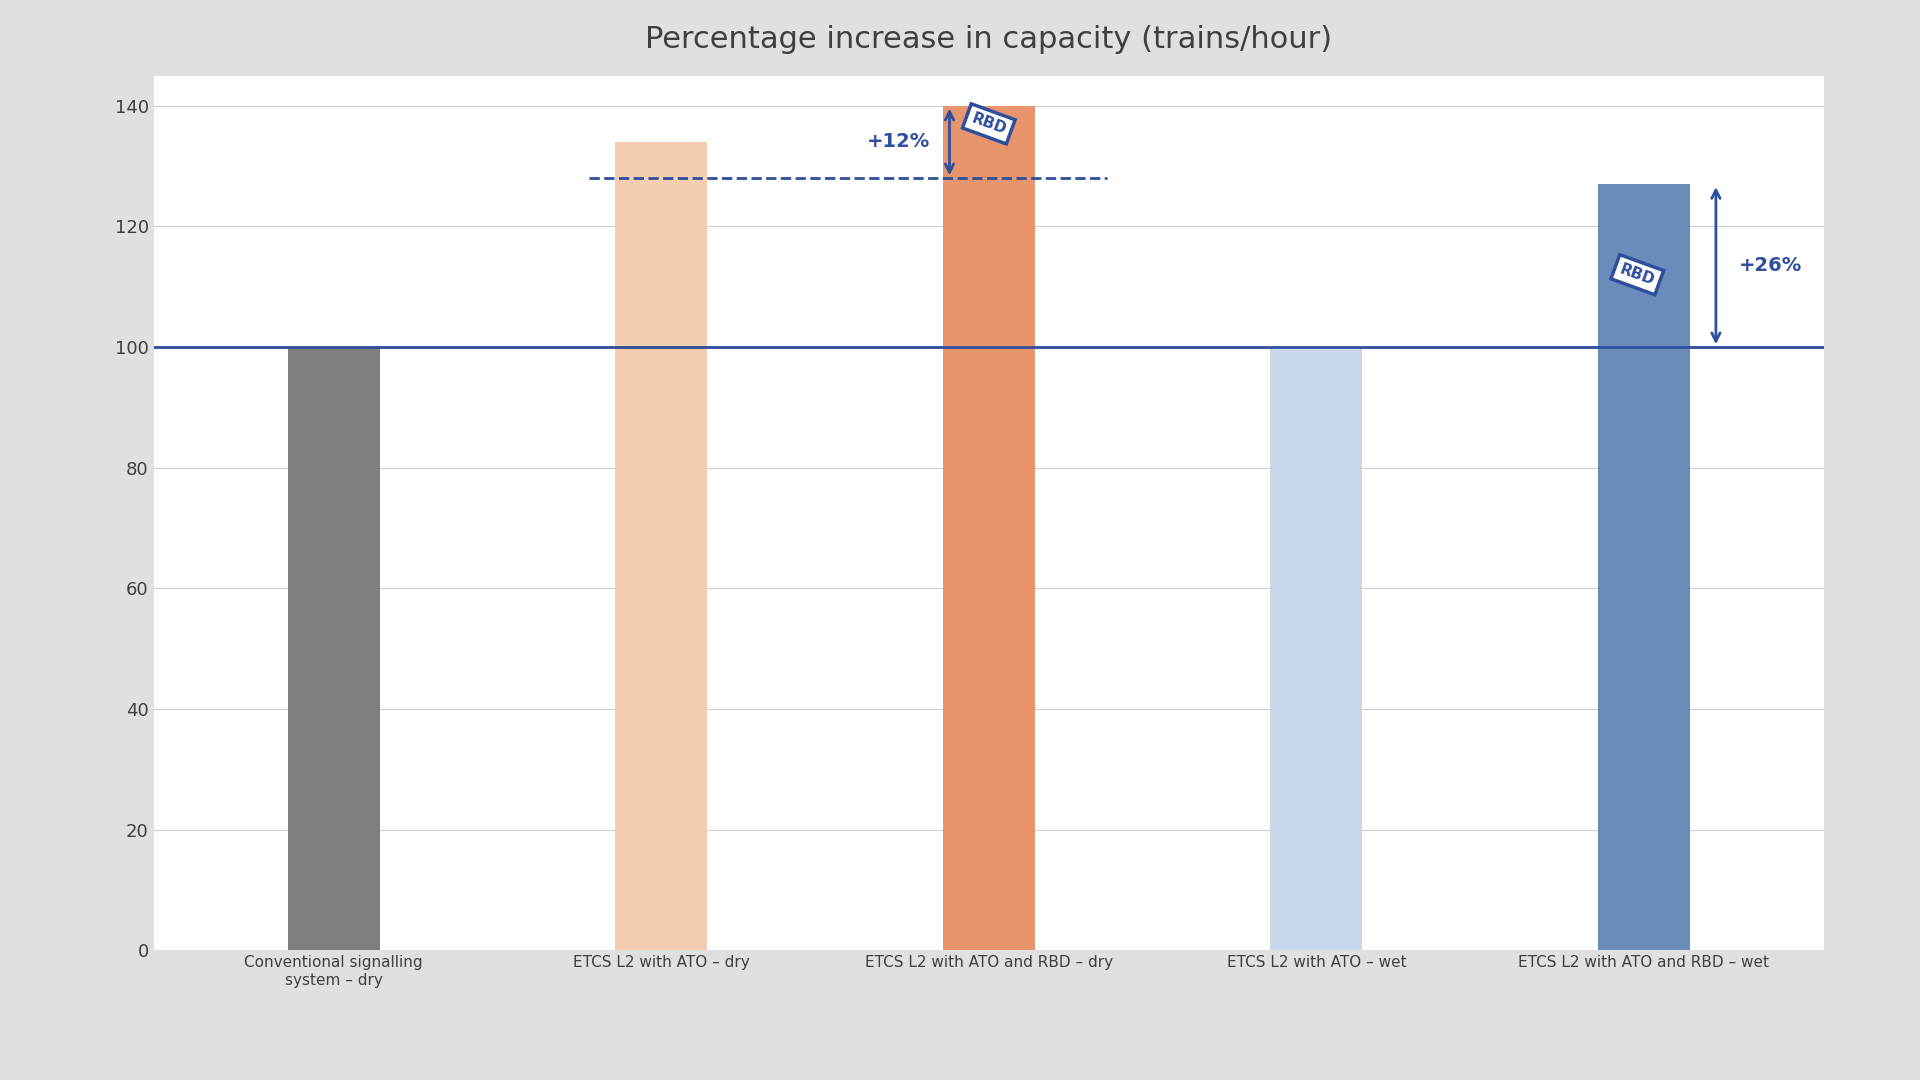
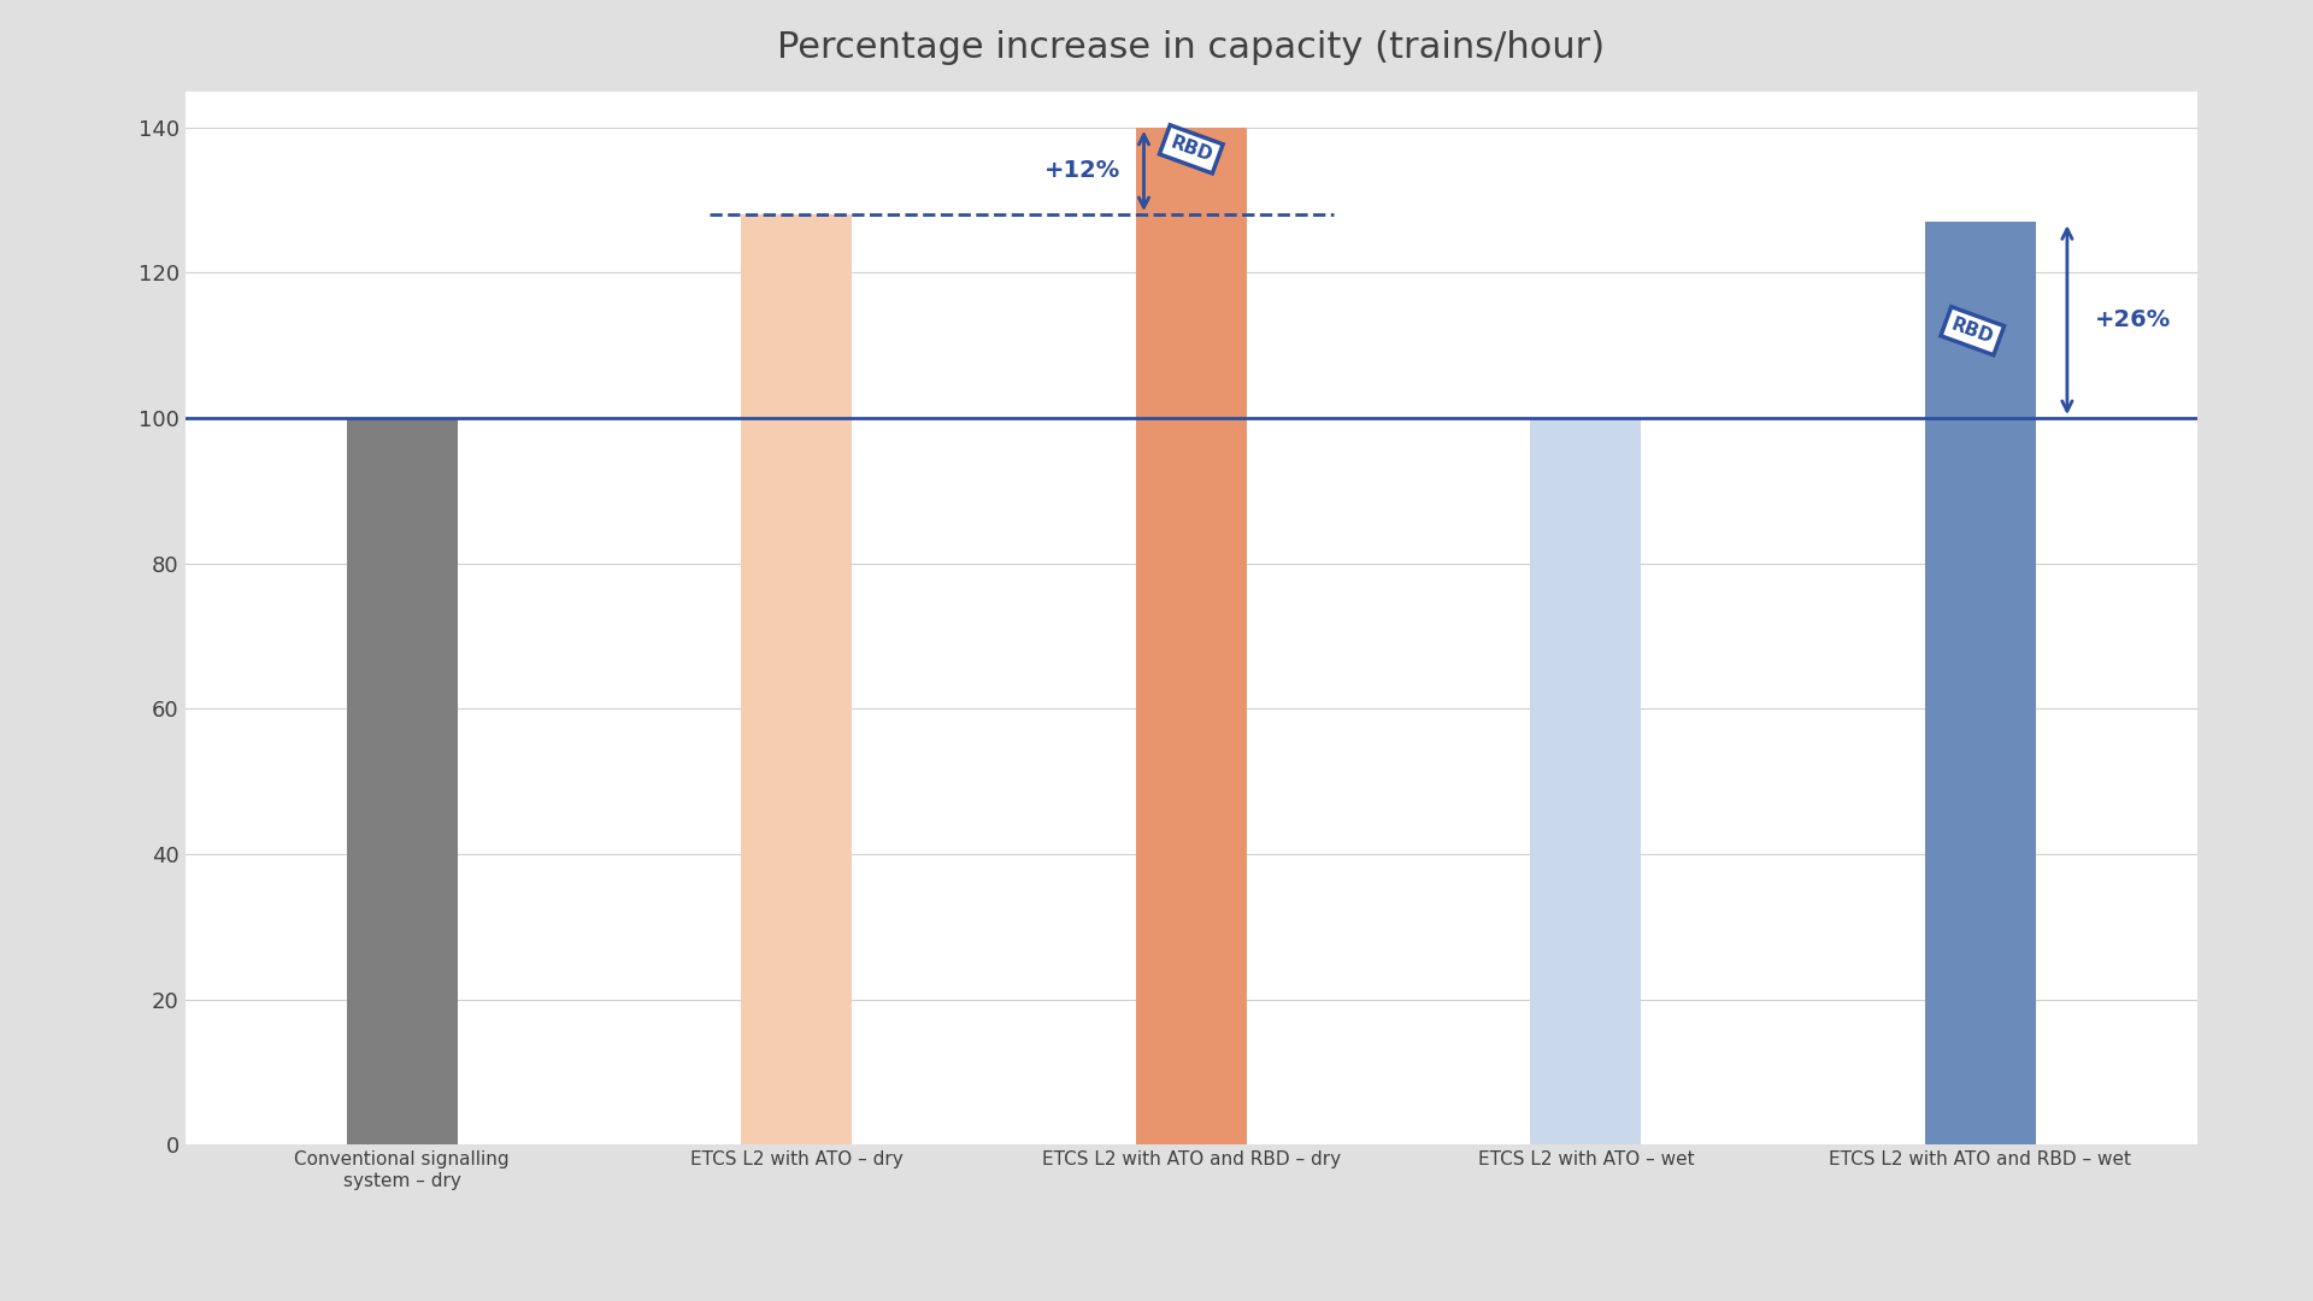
ETCS L2 with ATO – dry: 134 -> 128
